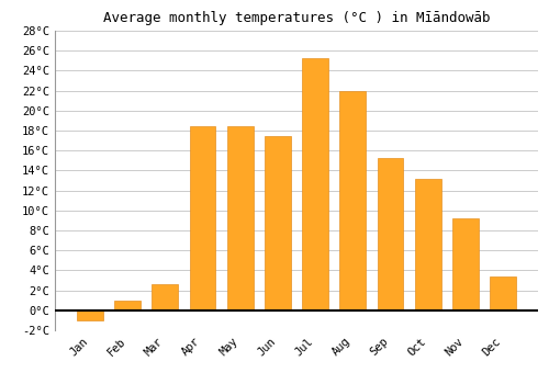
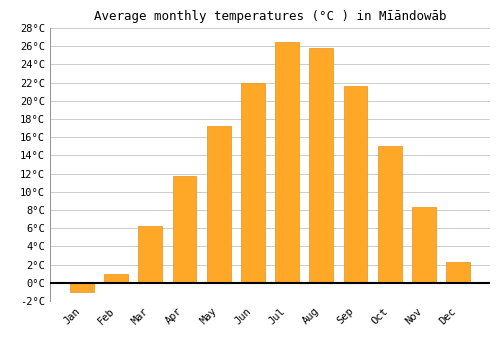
Mar: 2.6°C -> 6.2°C
Apr: 18.4°C -> 11.7°C
May: 18.4°C -> 17.2°C
Jun: 17.4°C -> 22.0°C
Jul: 25.2°C -> 26.5°C
Aug: 22.0°C -> 25.8°C
Sep: 15.2°C -> 21.6°C
Oct: 13.2°C -> 15.0°C
Nov: 9.2°C -> 8.3°C
Dec: 3.4°C -> 2.3°C
